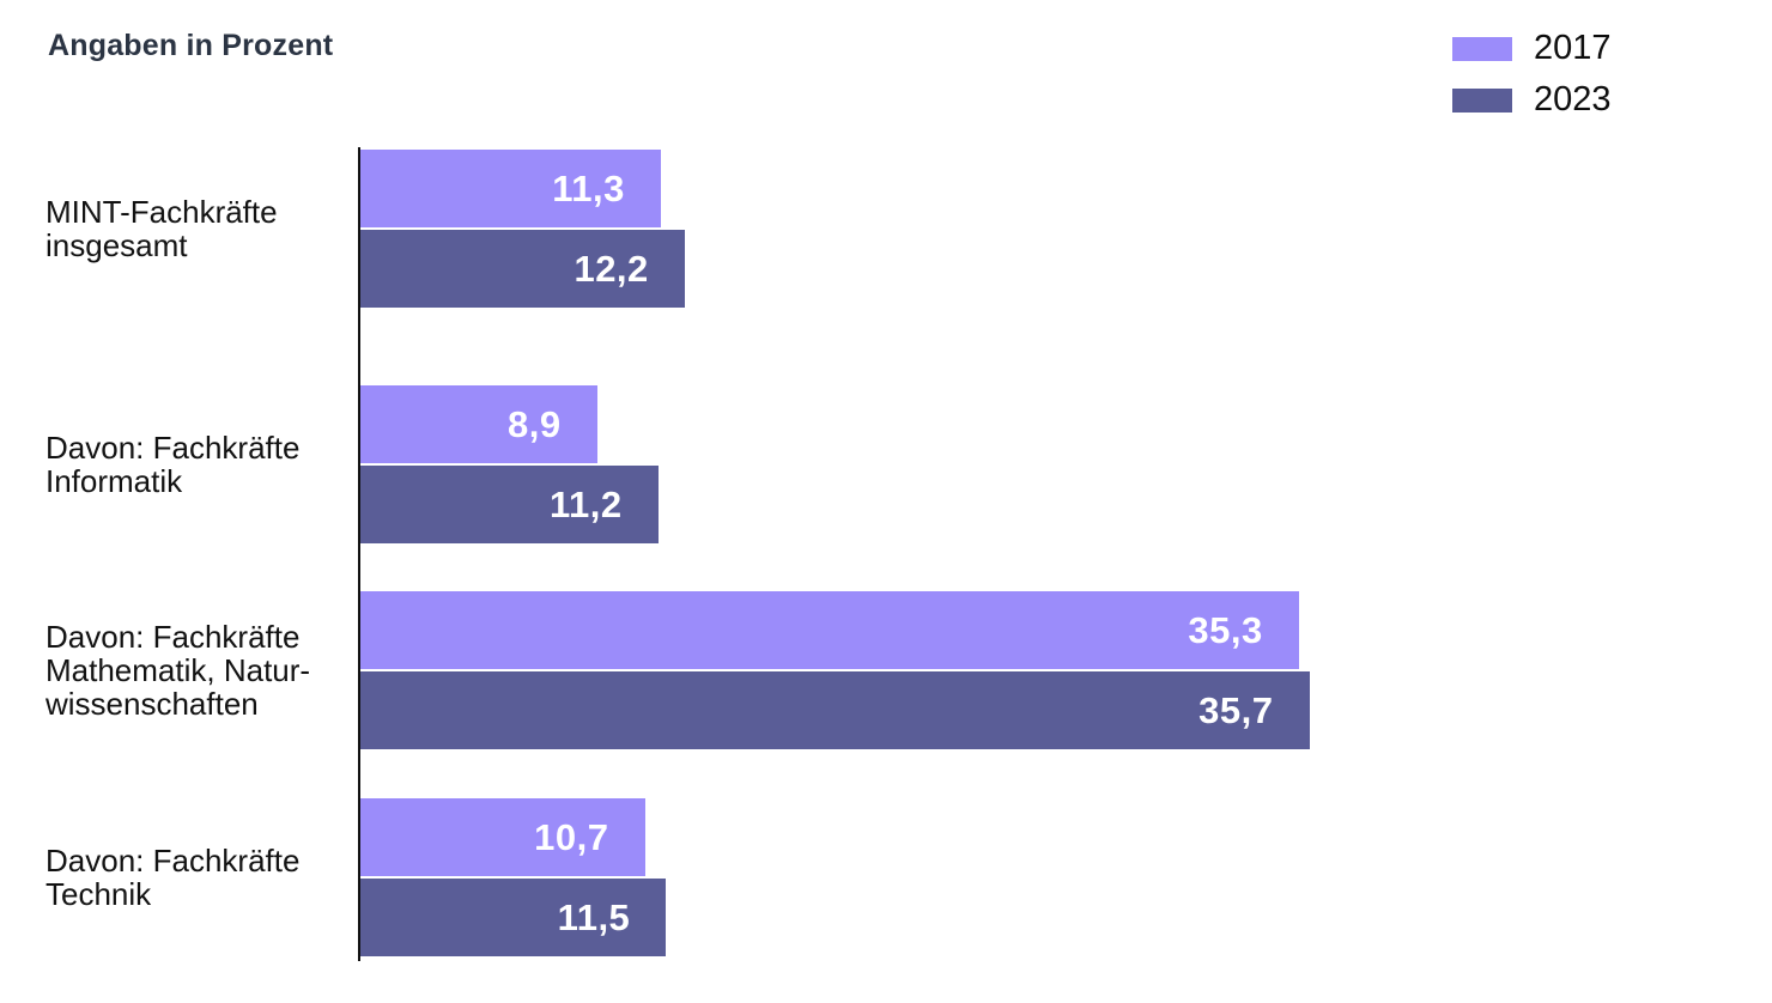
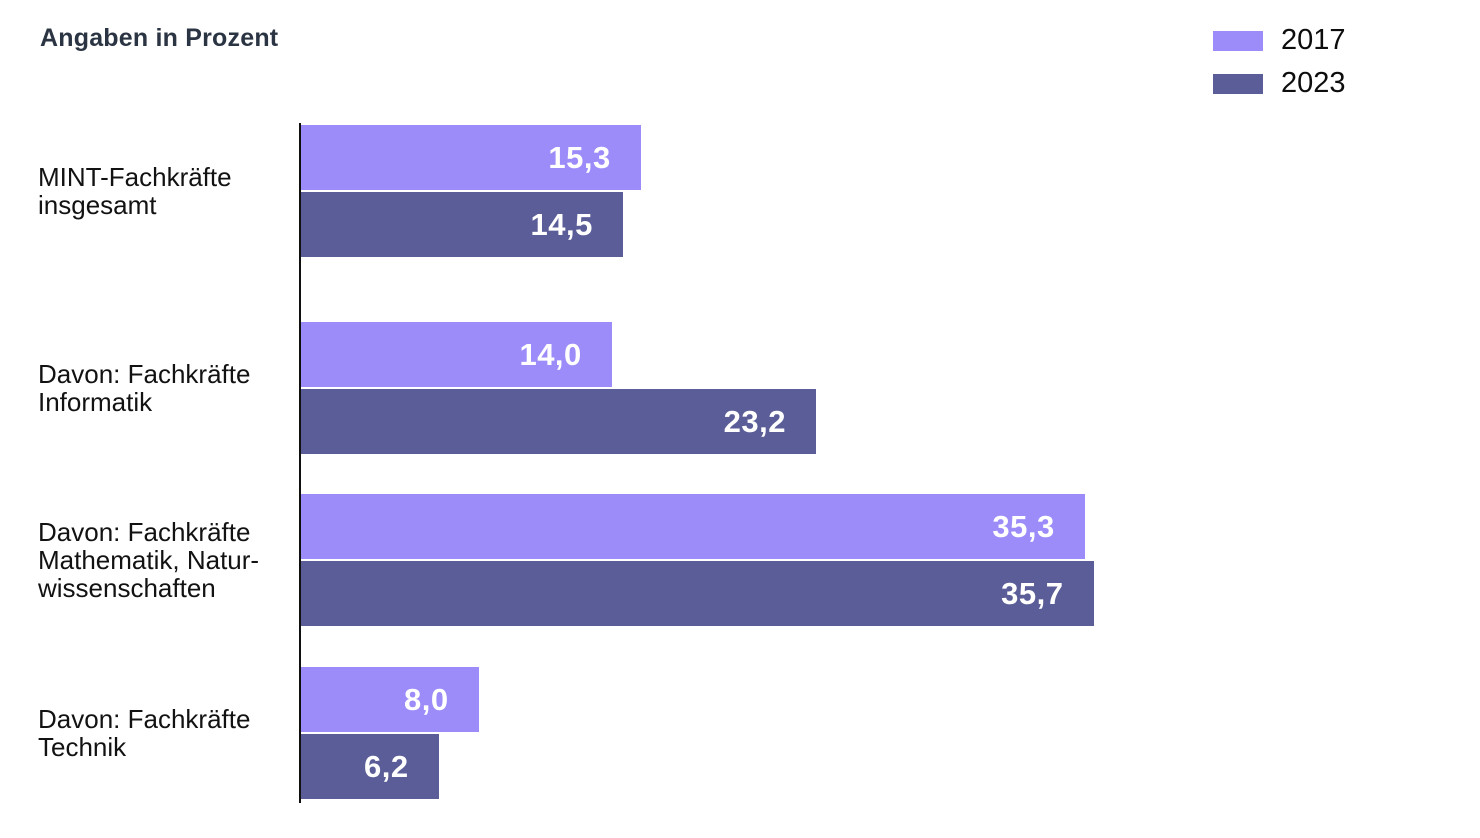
2017/MINT-Fachkräfte insgesamt: 11,3 -> 15,3
2023/MINT-Fachkräfte insgesamt: 12,2 -> 14,5
2017/Davon: Fachkräfte Informatik: 8,9 -> 14,0
2023/Davon: Fachkräfte Informatik: 11,2 -> 23,2
2017/Davon: Fachkräfte Technik: 10,7 -> 8,0
2023/Davon: Fachkräfte Technik: 11,5 -> 6,2
